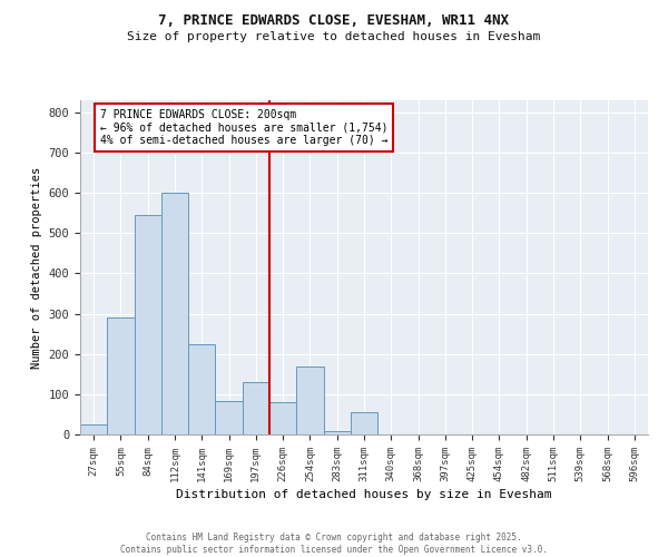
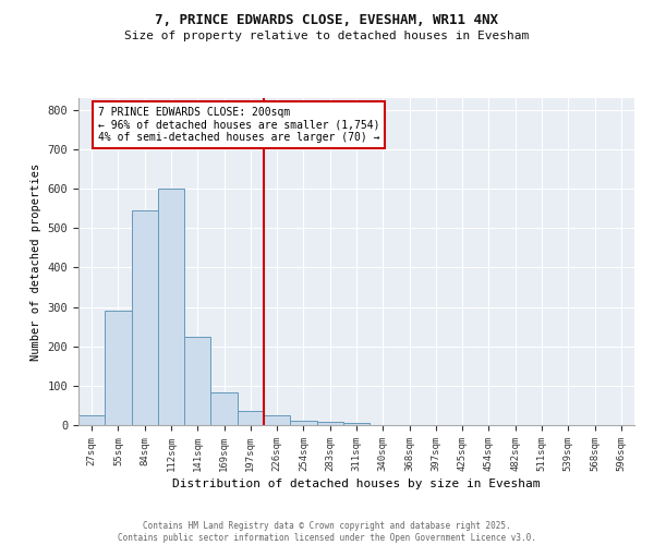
197sqm: 130 -> 37
226sqm: 80 -> 25
254sqm: 170 -> 10
311sqm: 55 -> 5
